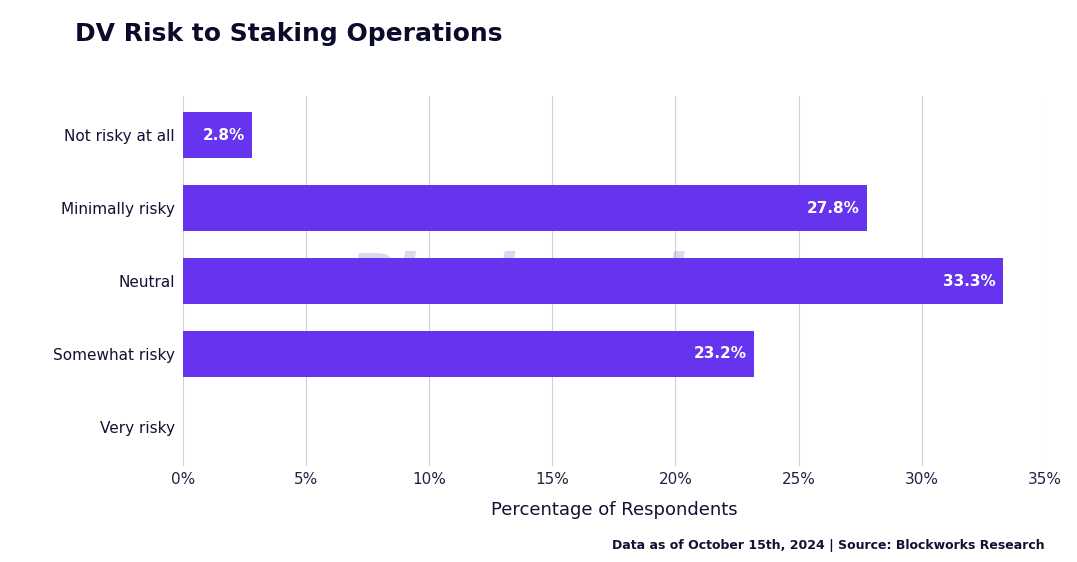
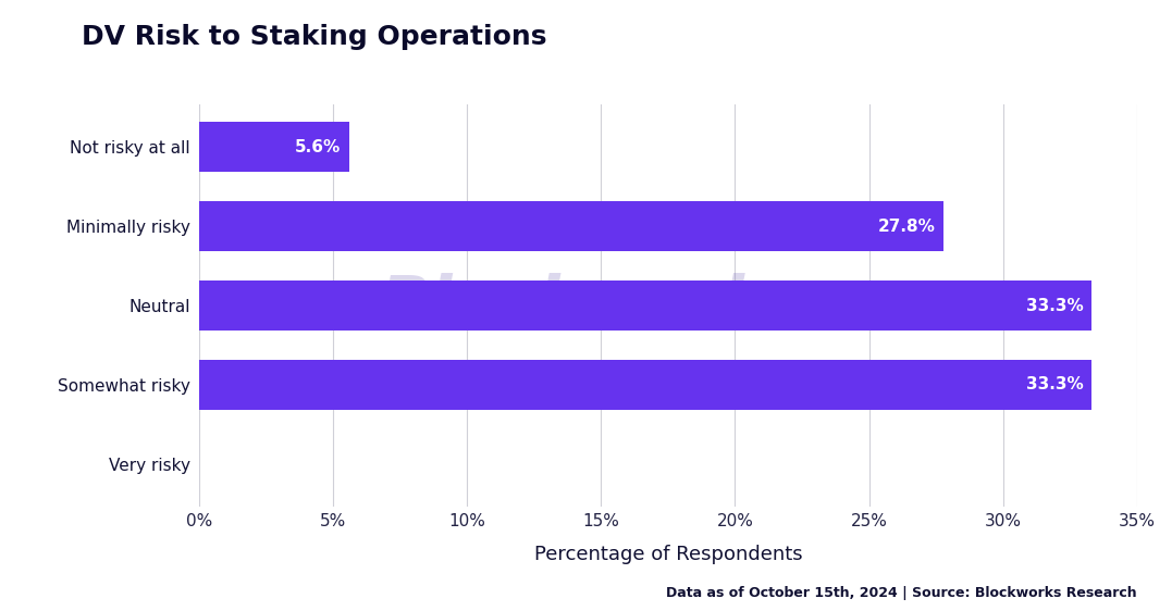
Not risky at all: 2.8% -> 5.6%
Somewhat risky: 23.2% -> 33.3%
